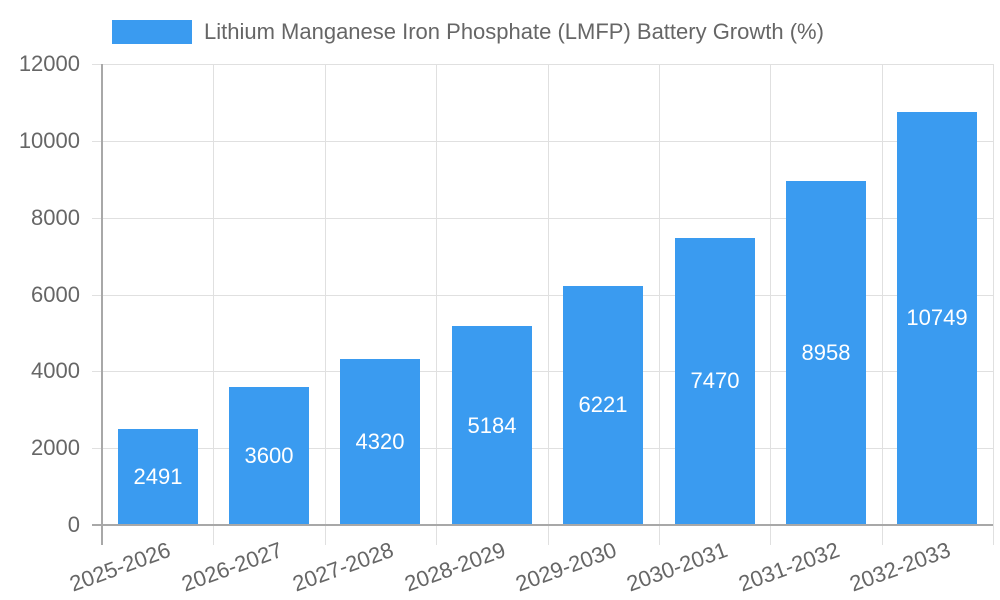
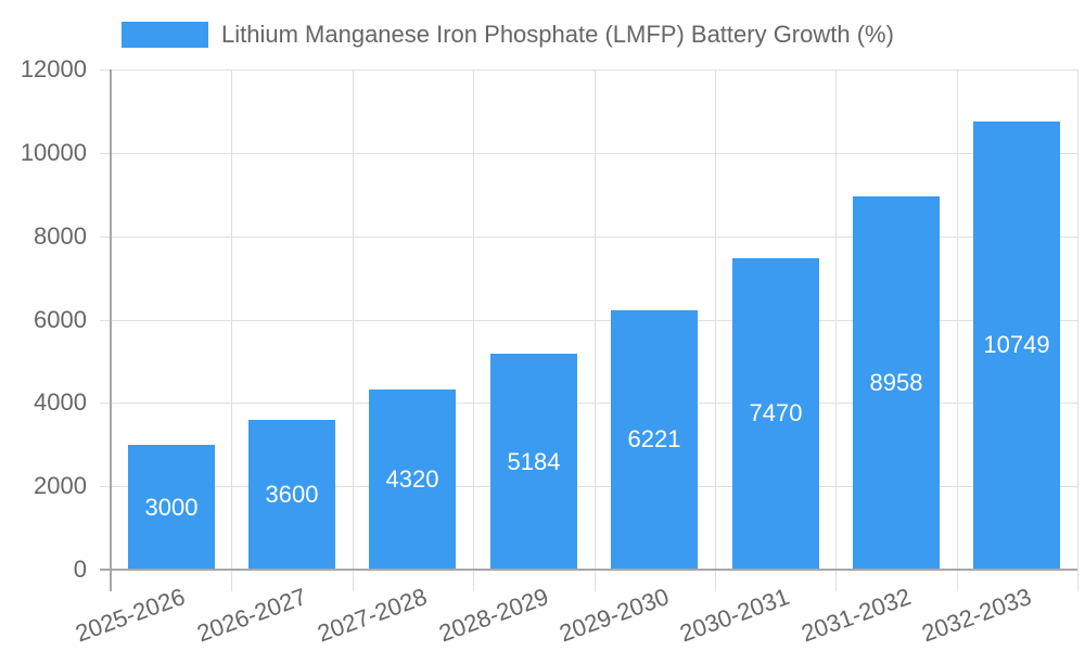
2025-2026: 2491 -> 3000
